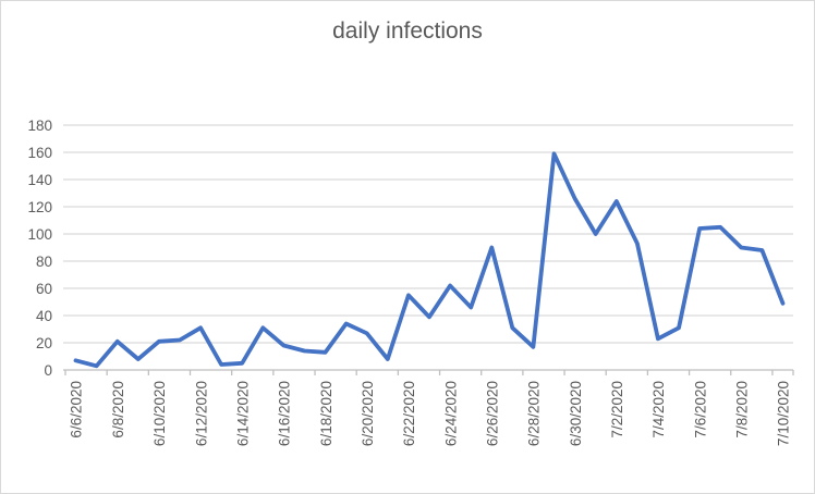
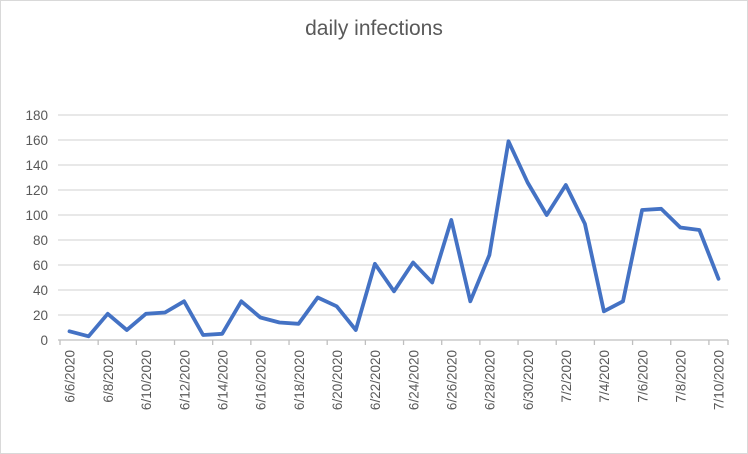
6/22/2020: 55 -> 61
6/26/2020: 90 -> 96
6/28/2020: 17 -> 68
